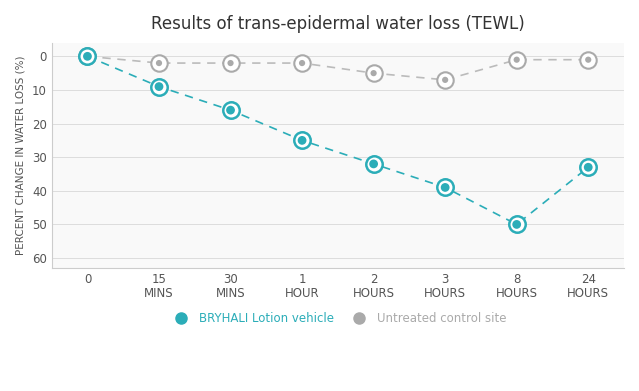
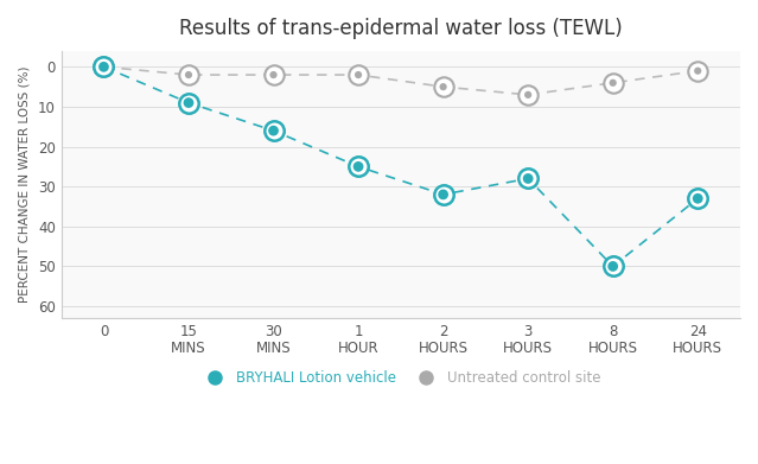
BRYHALI Lotion vehicle/3 HOURS: 39 -> 28
Untreated control site/8 HOURS: 1 -> 4
